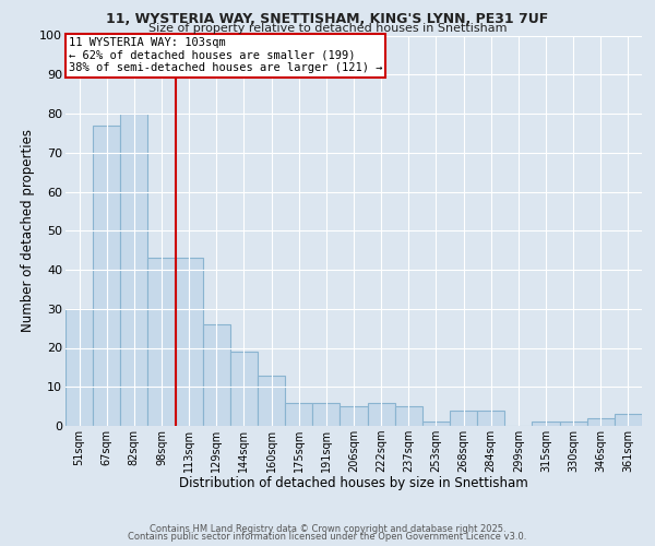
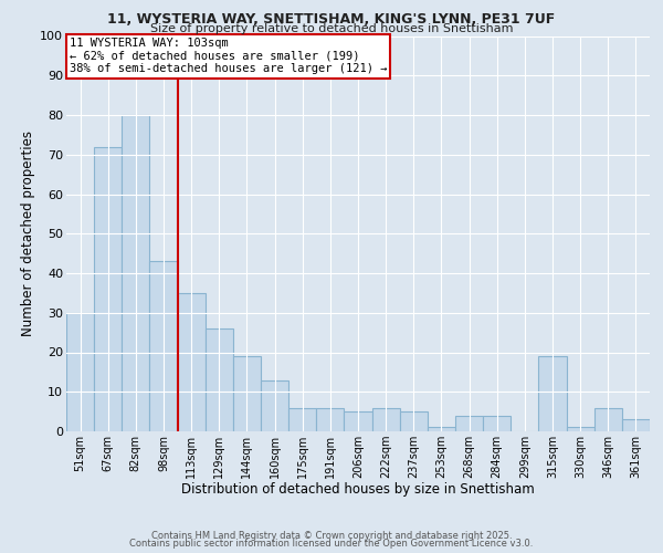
67sqm: 77 -> 72
113sqm: 43 -> 35
315sqm: 1 -> 19
346sqm: 2 -> 6
